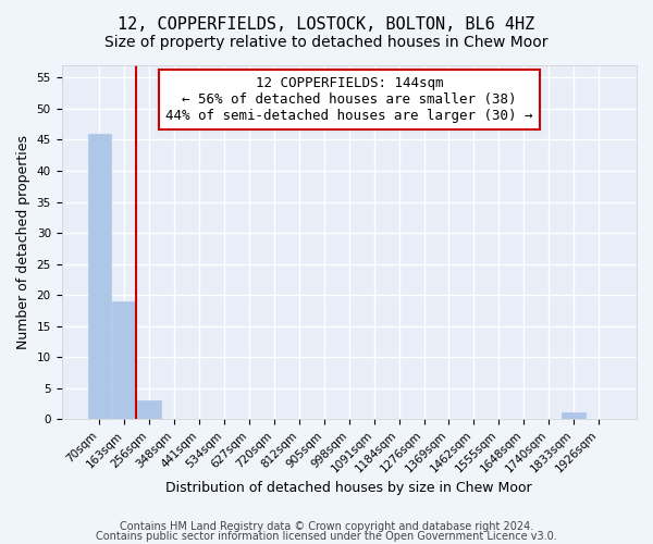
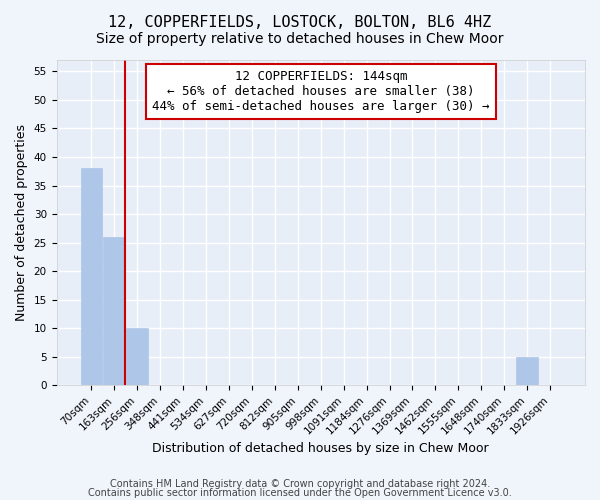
70sqm: 46 -> 38
163sqm: 19 -> 26
256sqm: 3 -> 10
1833sqm: 1 -> 5
